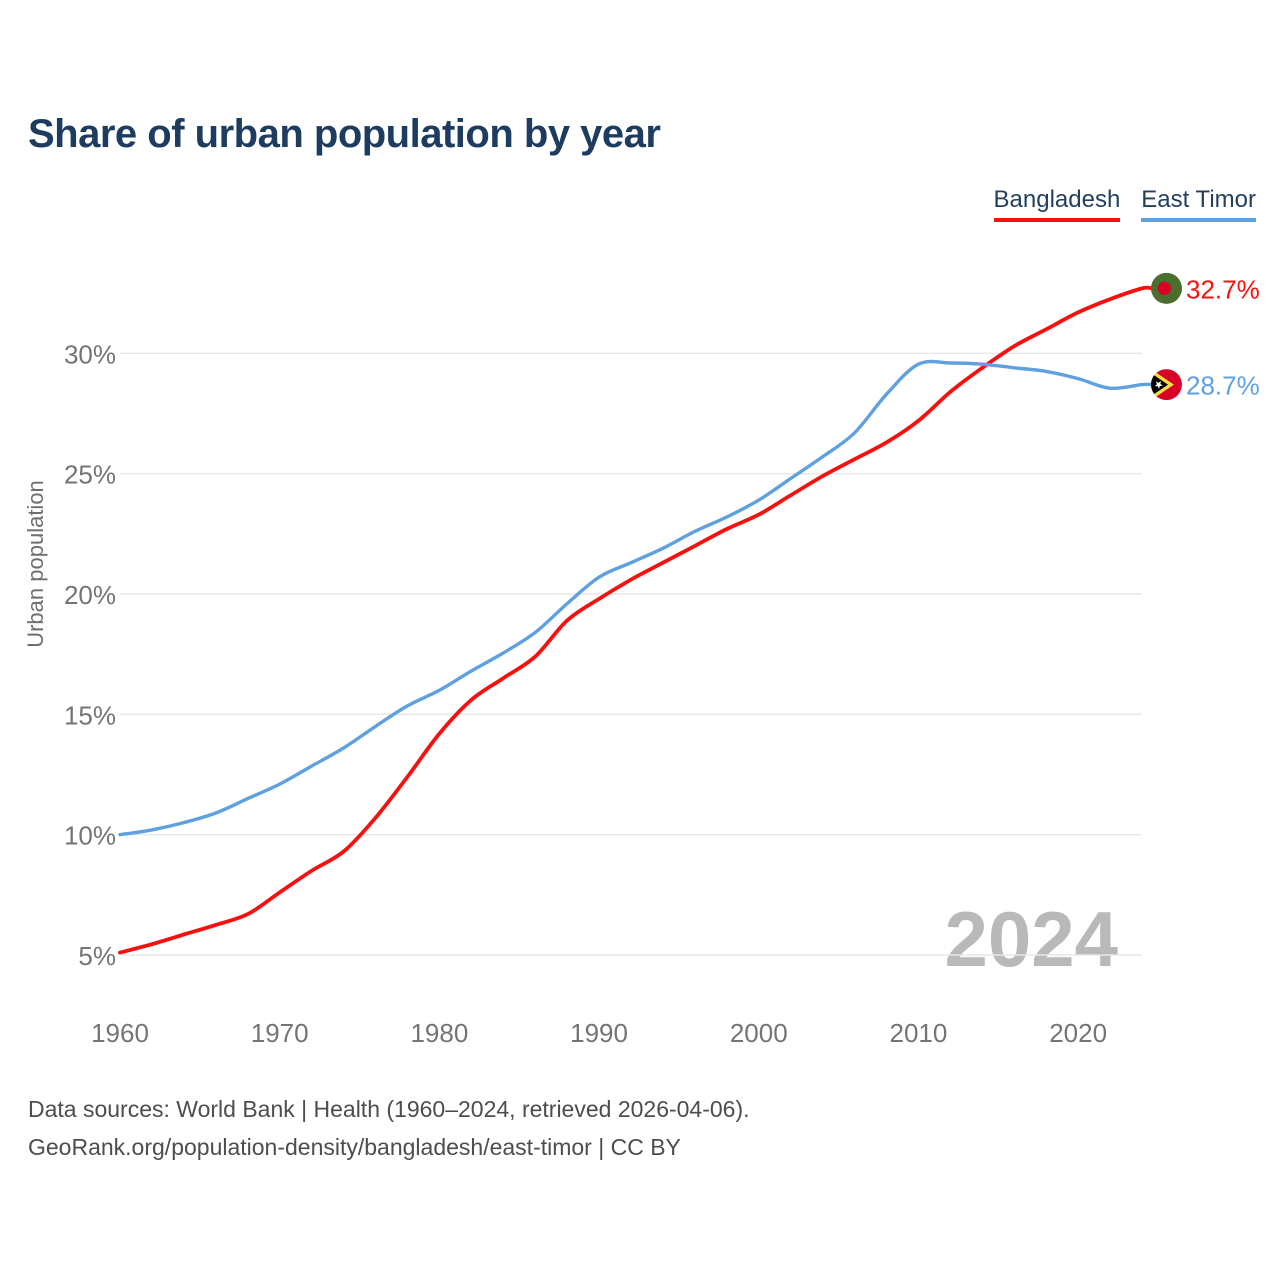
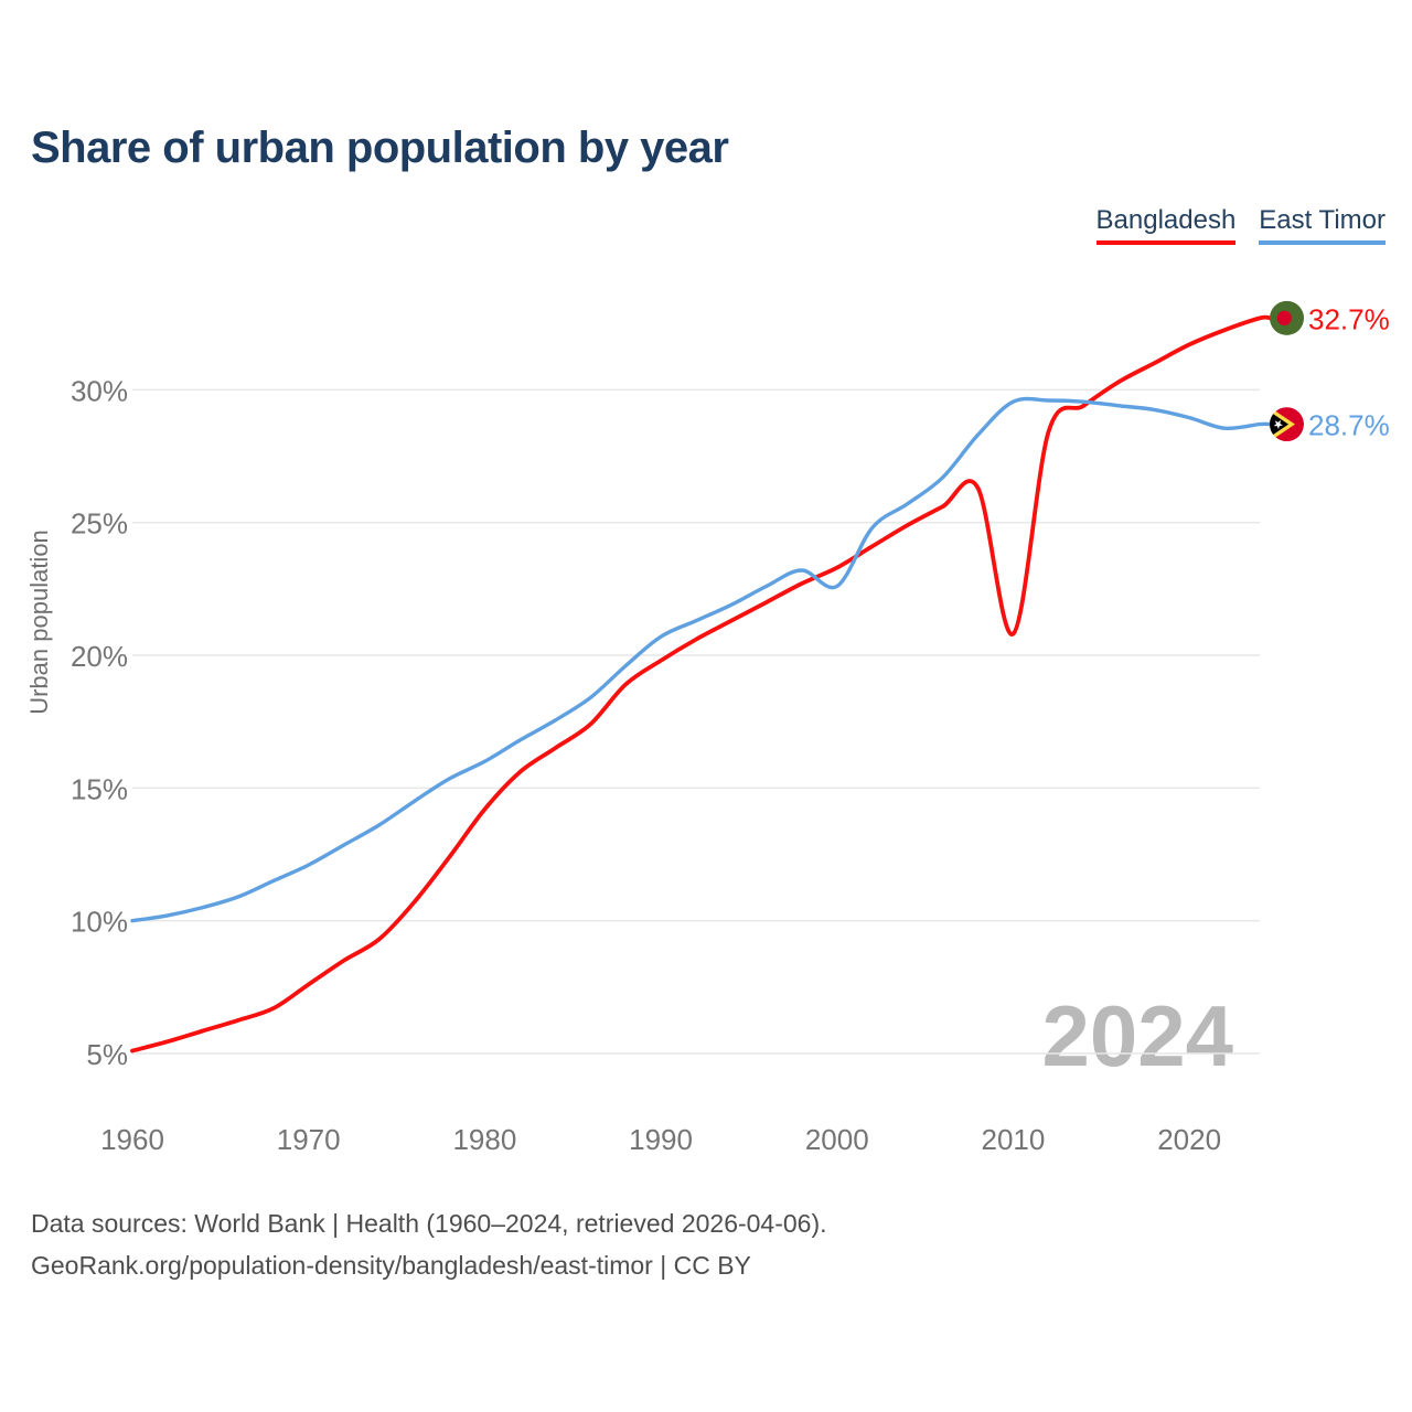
East Timor/2000: 23.9% -> 22.6%
Bangladesh/2010: 27.2% -> 20.8%
